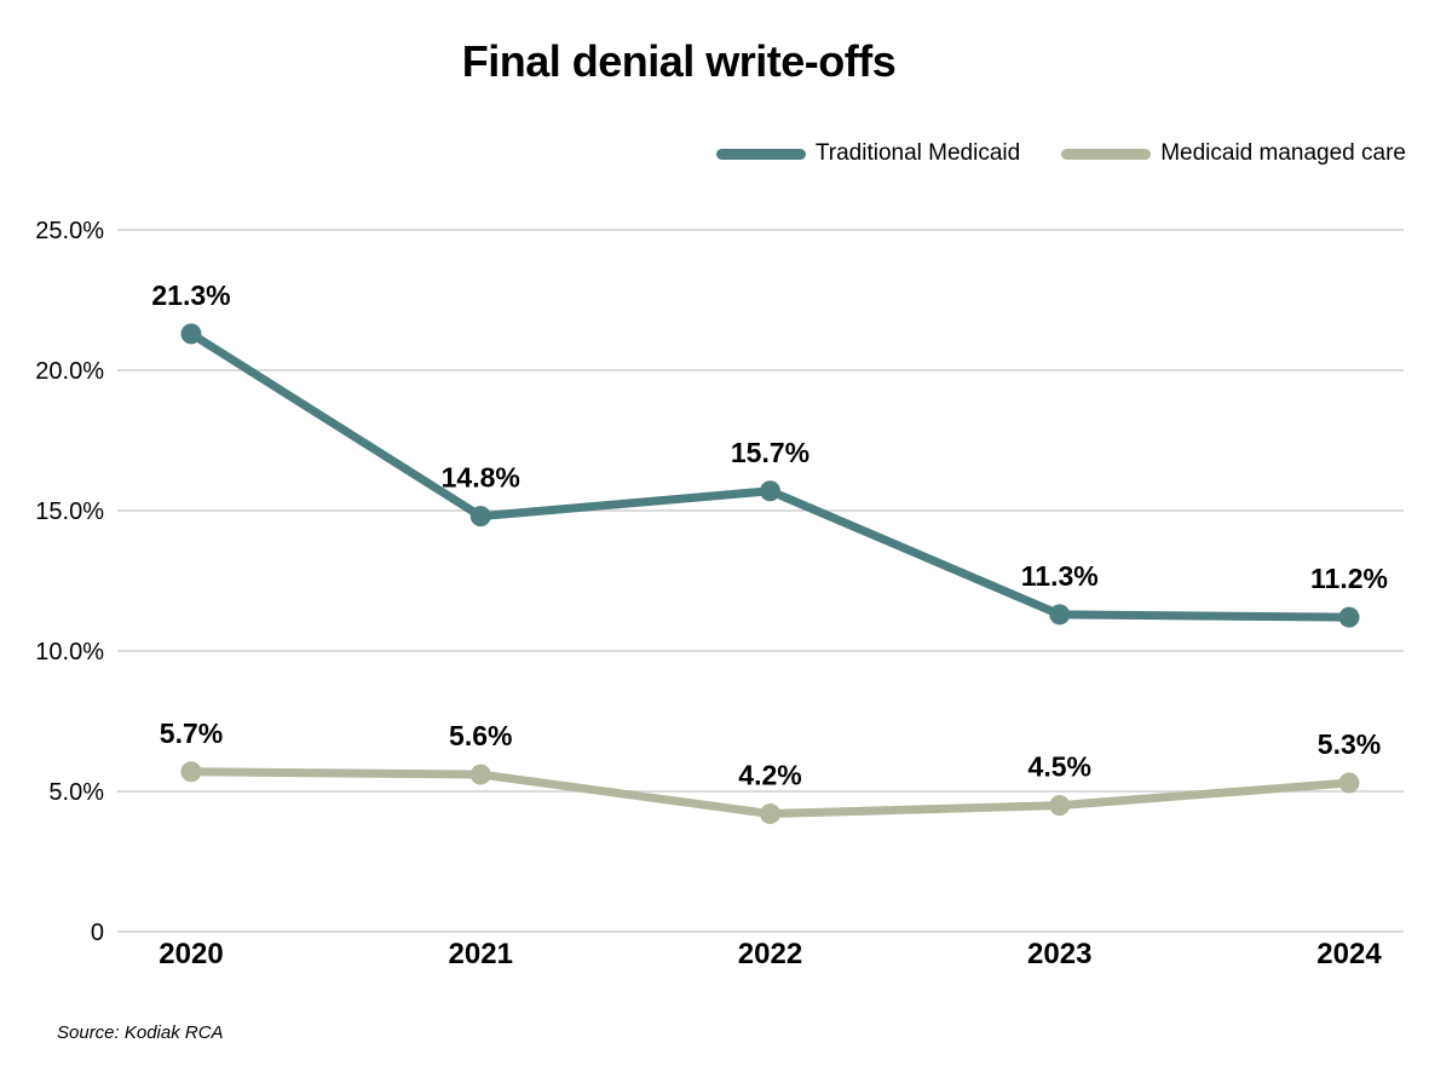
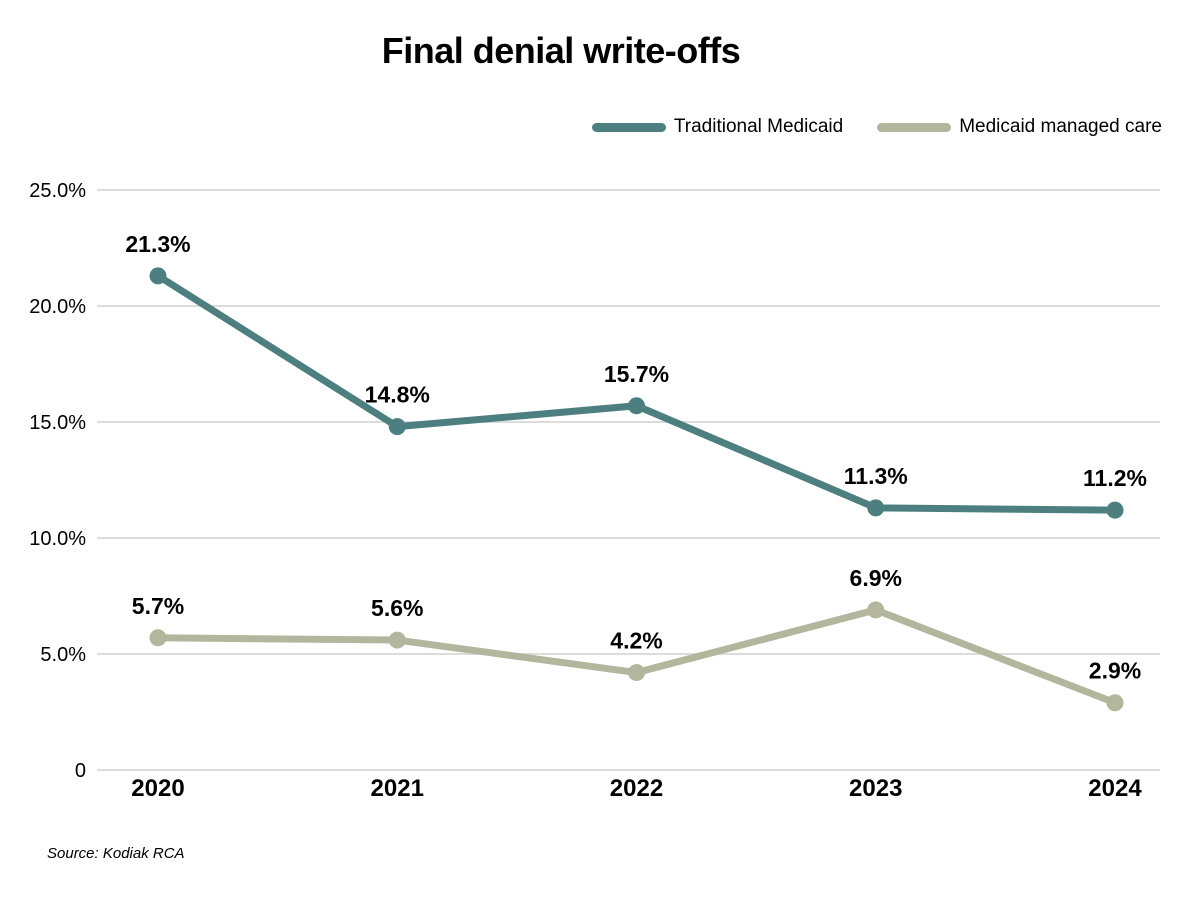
Medicaid managed care/2023: 4.5% -> 6.9%
Medicaid managed care/2024: 5.3% -> 2.9%
